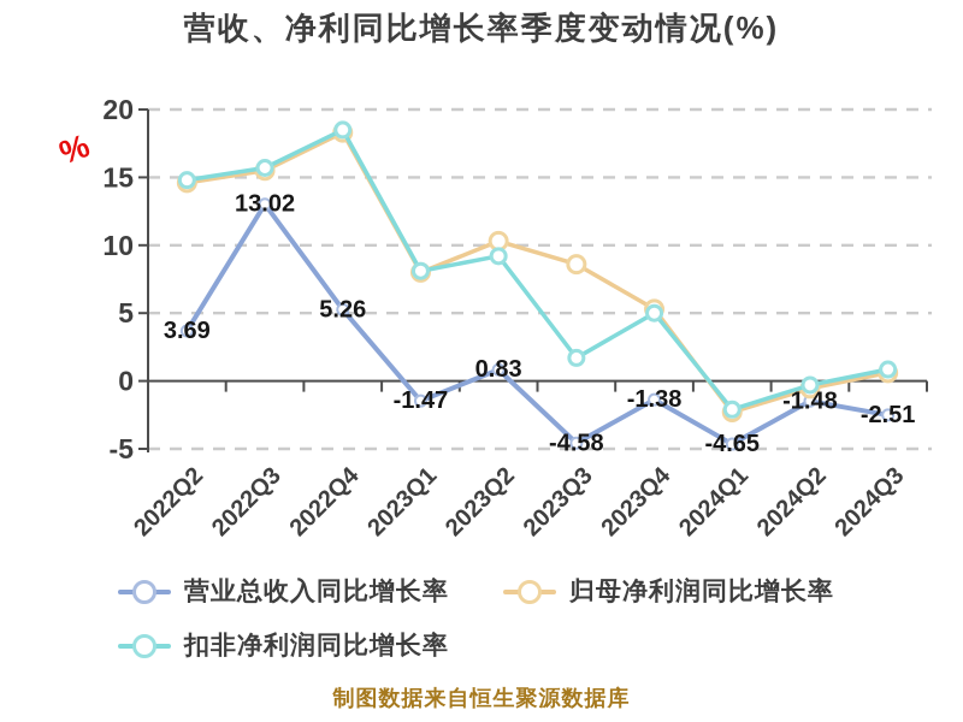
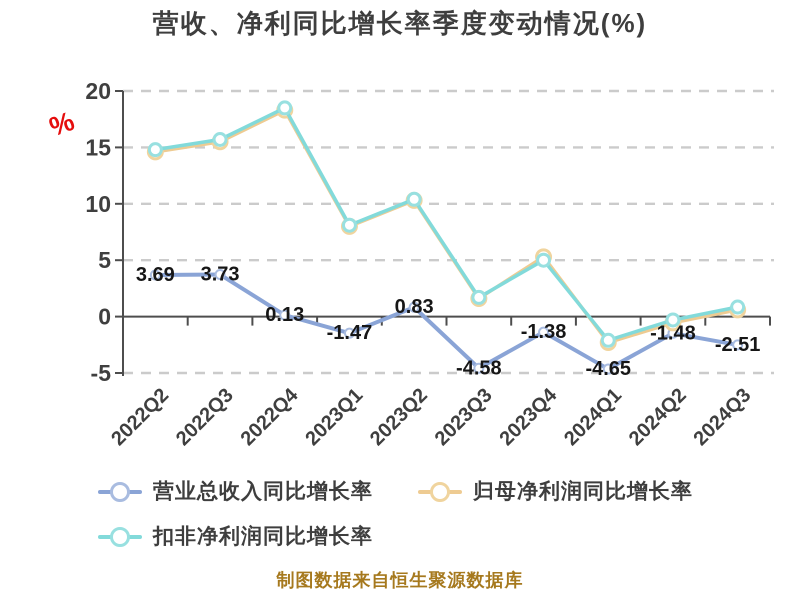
营业总收入同比增长率/2022Q3: 13.02 -> 3.73
营业总收入同比增长率/2022Q4: 5.26 -> 0.13
扣非净利润同比增长率/2023Q2: 9.2 -> 10.4
归母净利润同比增长率/2023Q3: 8.6 -> 1.6
